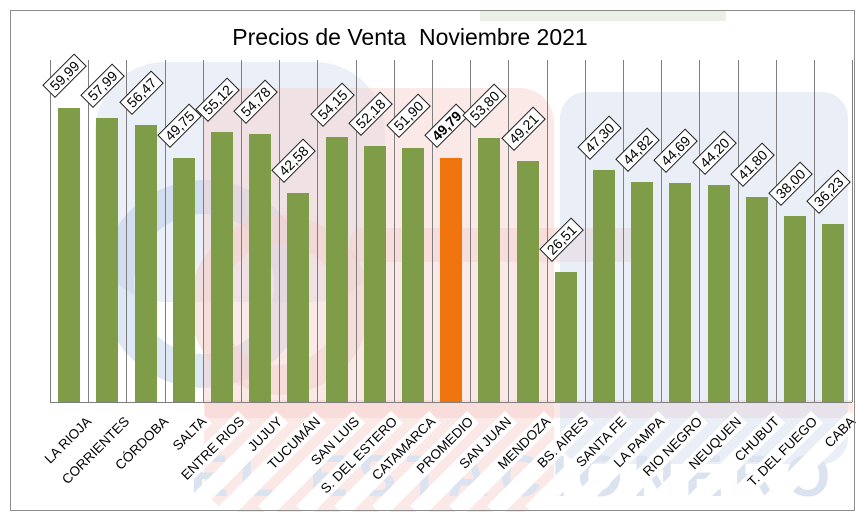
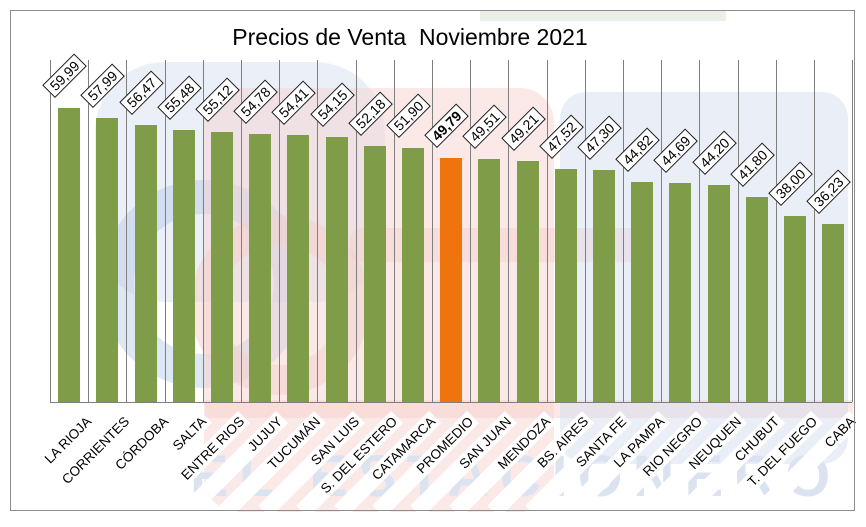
SALTA: 49,75 -> 55,48
TUCUMÁN: 42,58 -> 54,41
SAN JUAN: 53,80 -> 49,51
BS. AIRES: 26,51 -> 47,52
